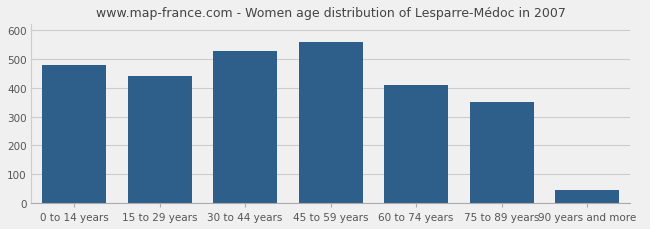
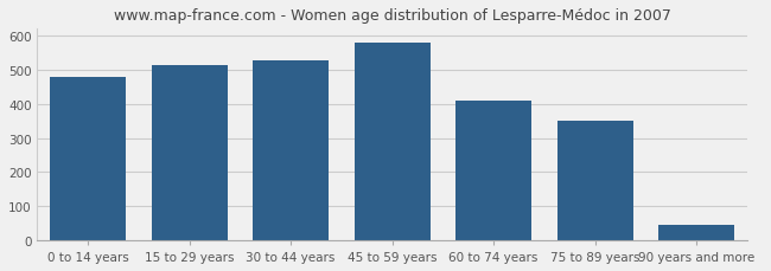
15 to 29 years: 441 -> 515
45 to 59 years: 557 -> 580
